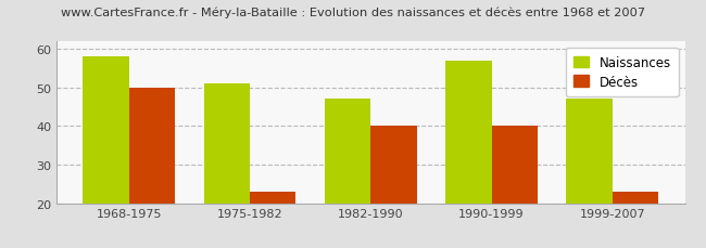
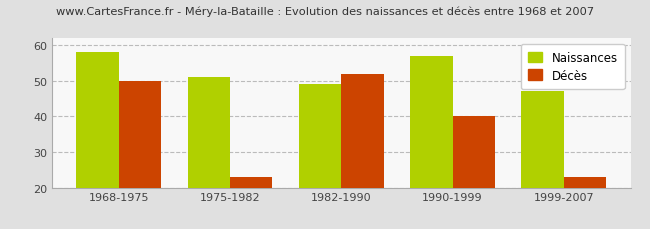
Naissances/1982-1990: 47 -> 49
Décès/1982-1990: 40 -> 52
